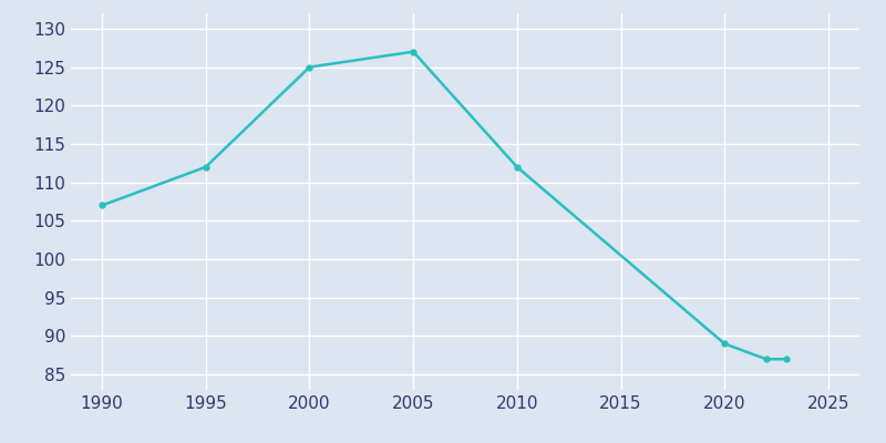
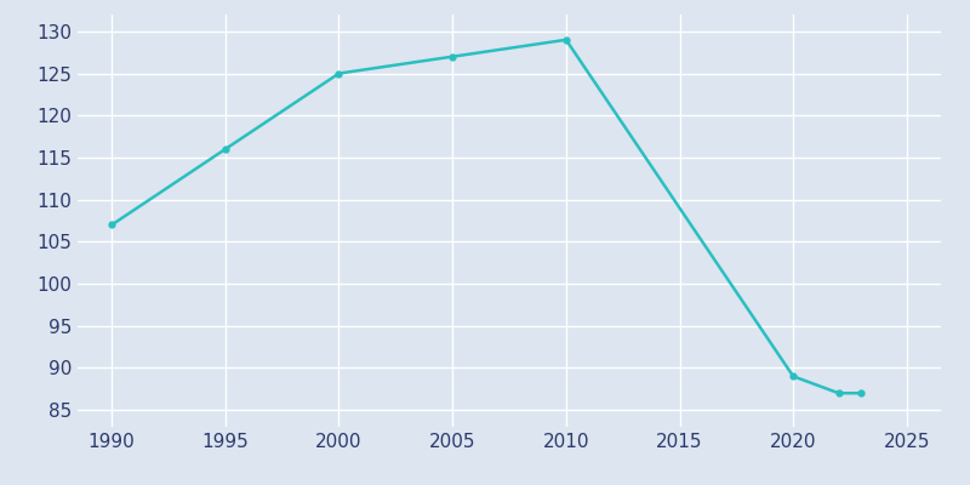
1995: 112 -> 116
2010: 112 -> 129
